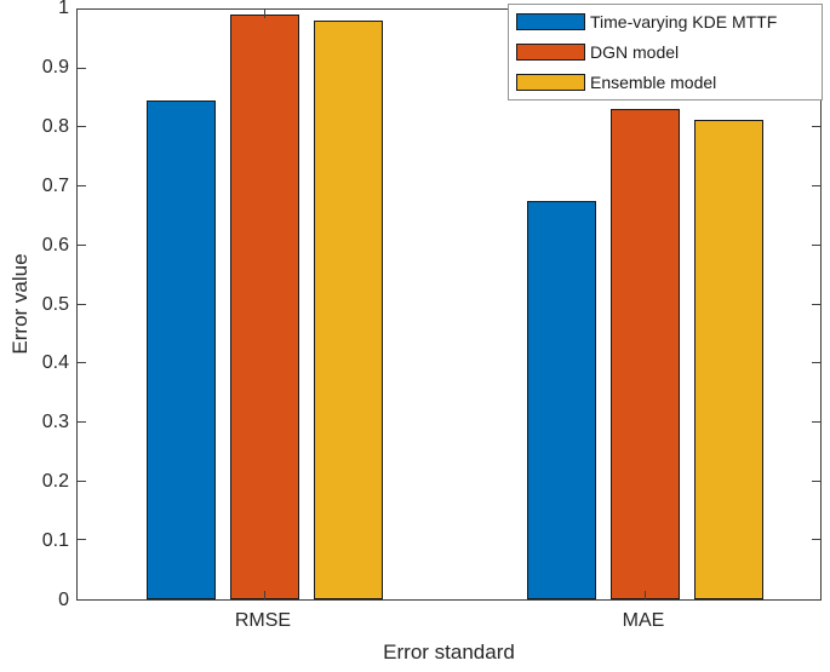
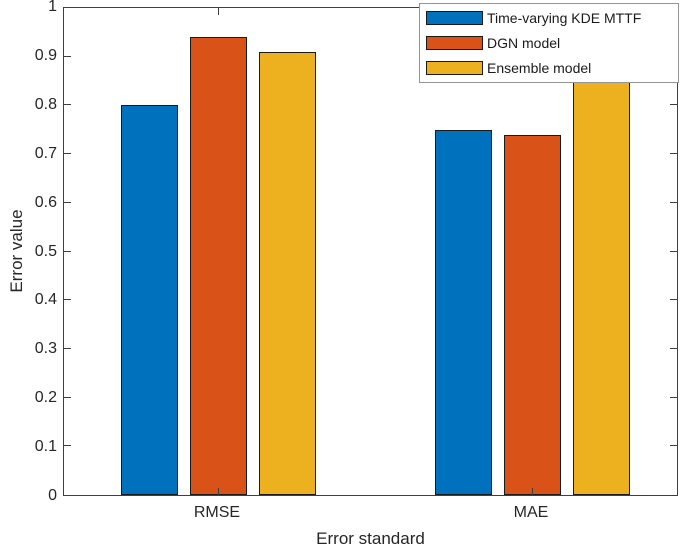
Time-varying KDE MTTF/RMSE: 0.85 -> 0.80
DGN model/RMSE: 0.99 -> 0.94
Ensemble model/RMSE: 0.98 -> 0.91
Time-varying KDE MTTF/MAE: 0.68 -> 0.75
DGN model/MAE: 0.83 -> 0.74
Ensemble model/MAE: 0.81 -> 0.88
